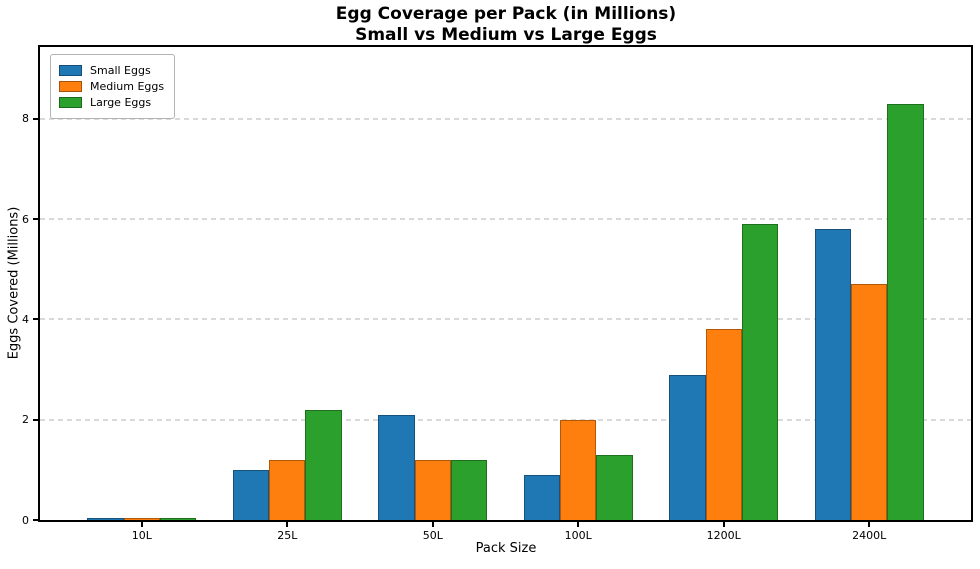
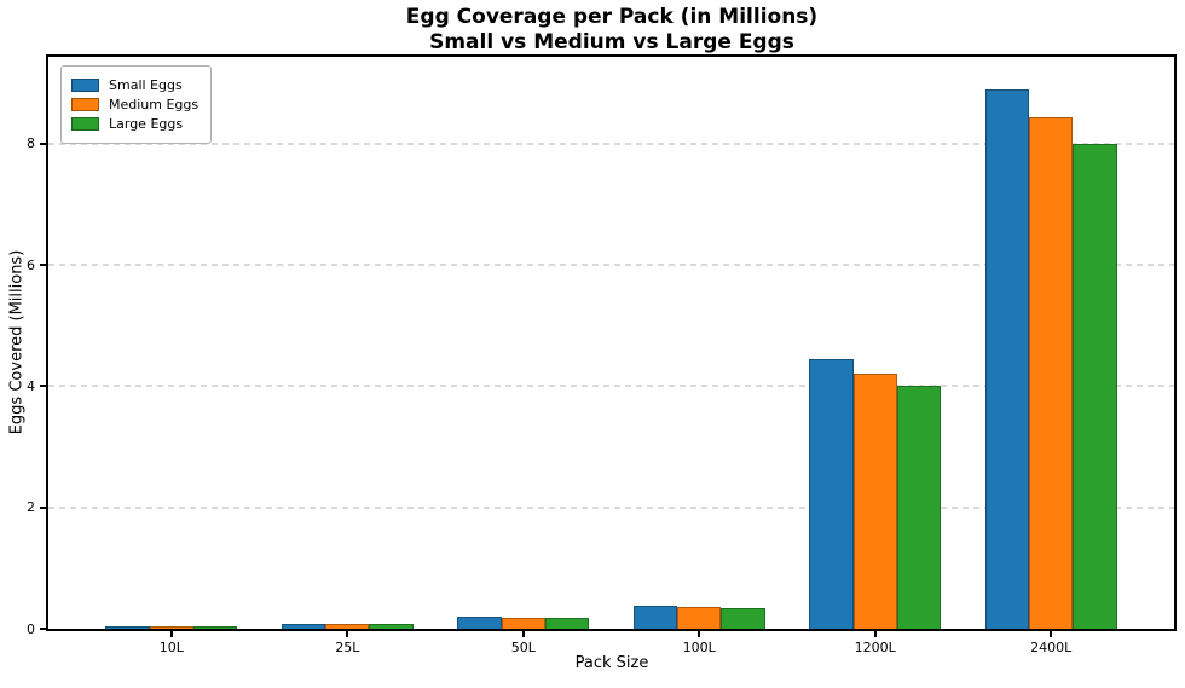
Small Eggs/25L: 1.0 -> 0.1
Medium Eggs/25L: 1.2 -> 0.1
Large Eggs/25L: 2.2 -> 0.1
Small Eggs/50L: 2.1 -> 0.2
Medium Eggs/50L: 1.2 -> 0.2
Large Eggs/50L: 1.2 -> 0.2
Small Eggs/100L: 0.9 -> 0.4
Medium Eggs/100L: 2.0 -> 0.3
Large Eggs/100L: 1.3 -> 0.3
Small Eggs/1200L: 2.9 -> 4.4
Medium Eggs/1200L: 3.8 -> 4.2
Large Eggs/1200L: 5.9 -> 4.0
Small Eggs/2400L: 5.8 -> 8.9
Medium Eggs/2400L: 4.7 -> 8.4
Large Eggs/2400L: 8.3 -> 8.0
